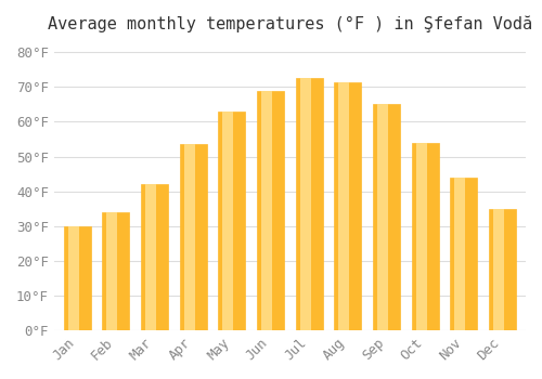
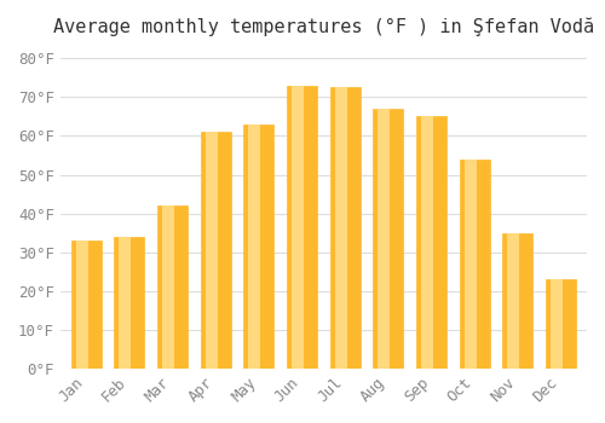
Jan: 30.0°F -> 33.0°F
Apr: 53.5°F -> 61.0°F
Jun: 69.0°F -> 73.0°F
Aug: 71.5°F -> 67.0°F
Nov: 44.0°F -> 35.0°F
Dec: 35.0°F -> 23.0°F
